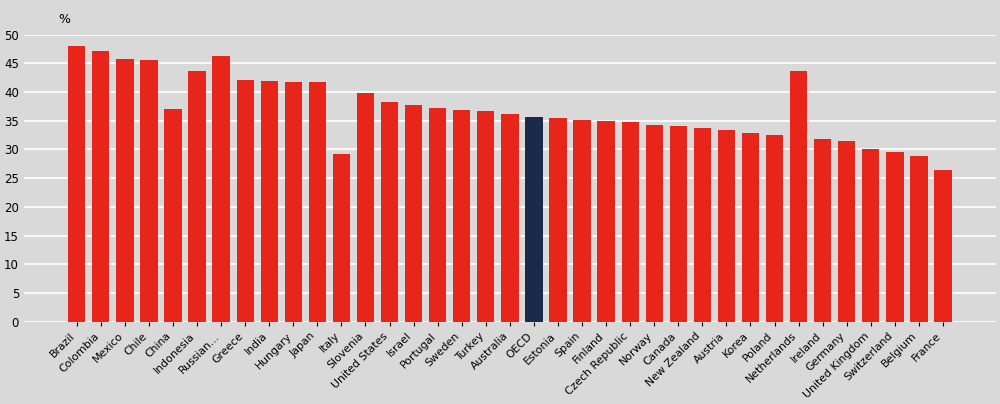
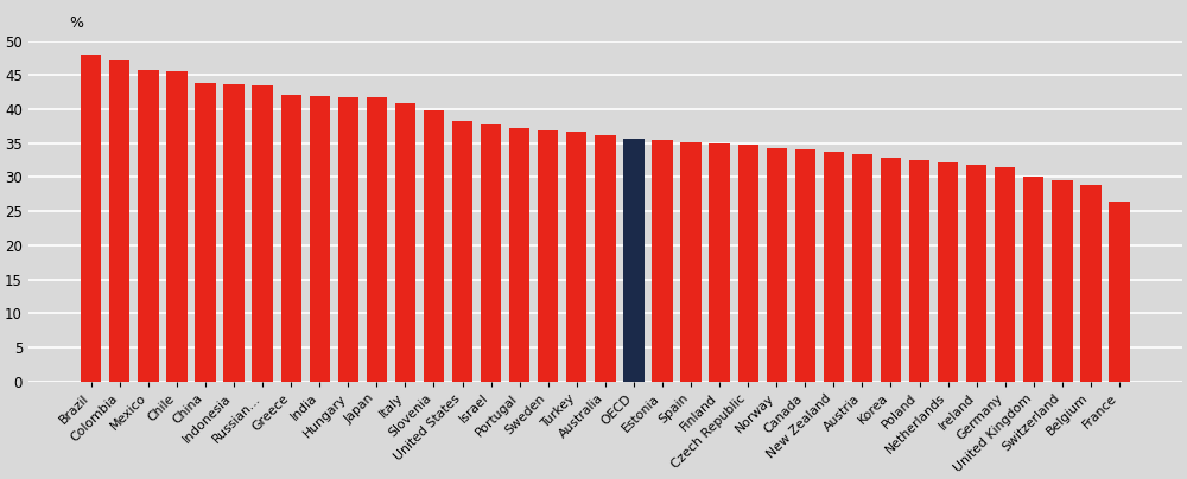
China: 37.0 -> 43.8
Russian…: 46.2 -> 43.5
Italy: 29.2 -> 40.8
Netherlands: 43.6 -> 32.2
